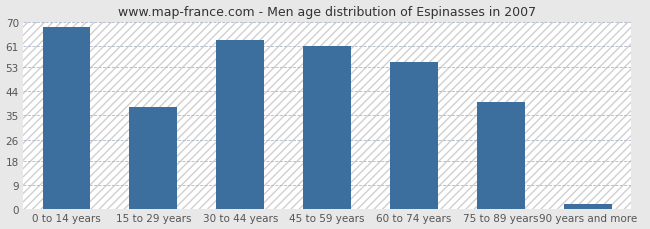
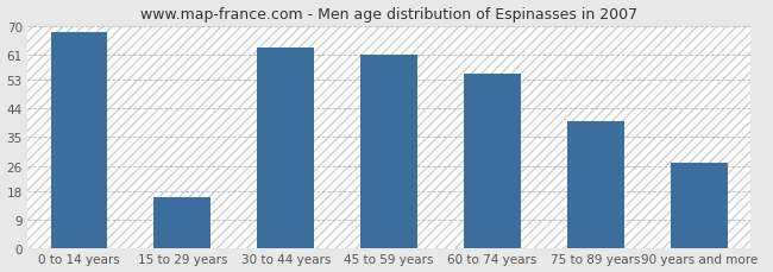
15 to 29 years: 38 -> 16
90 years and more: 2 -> 27
